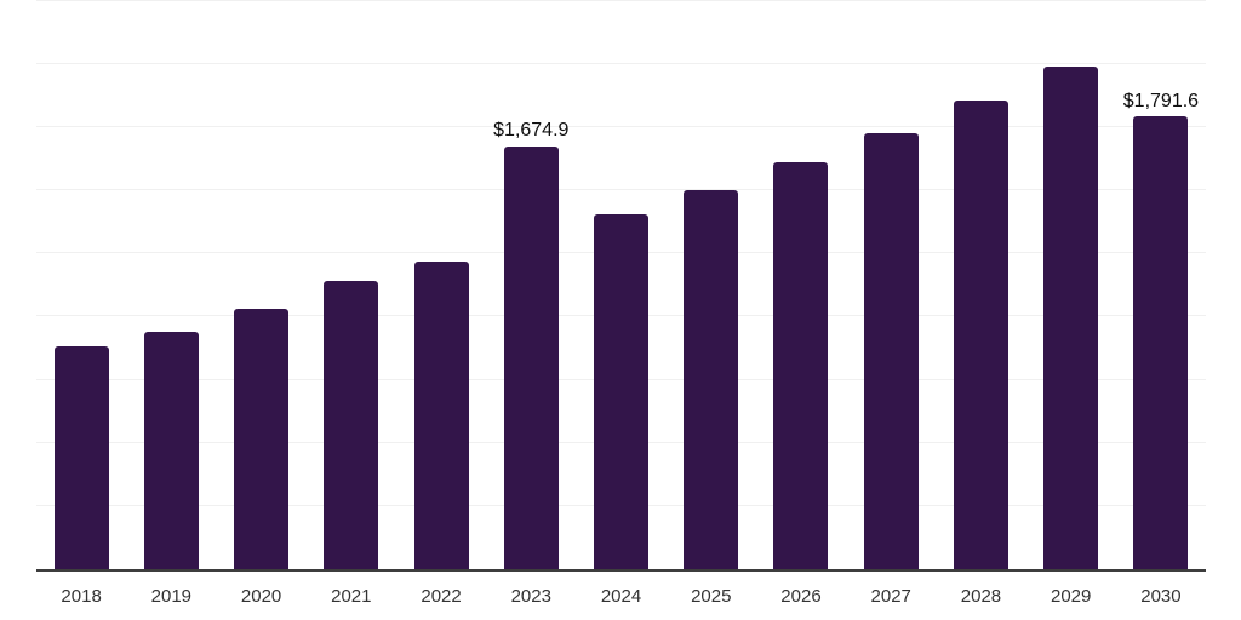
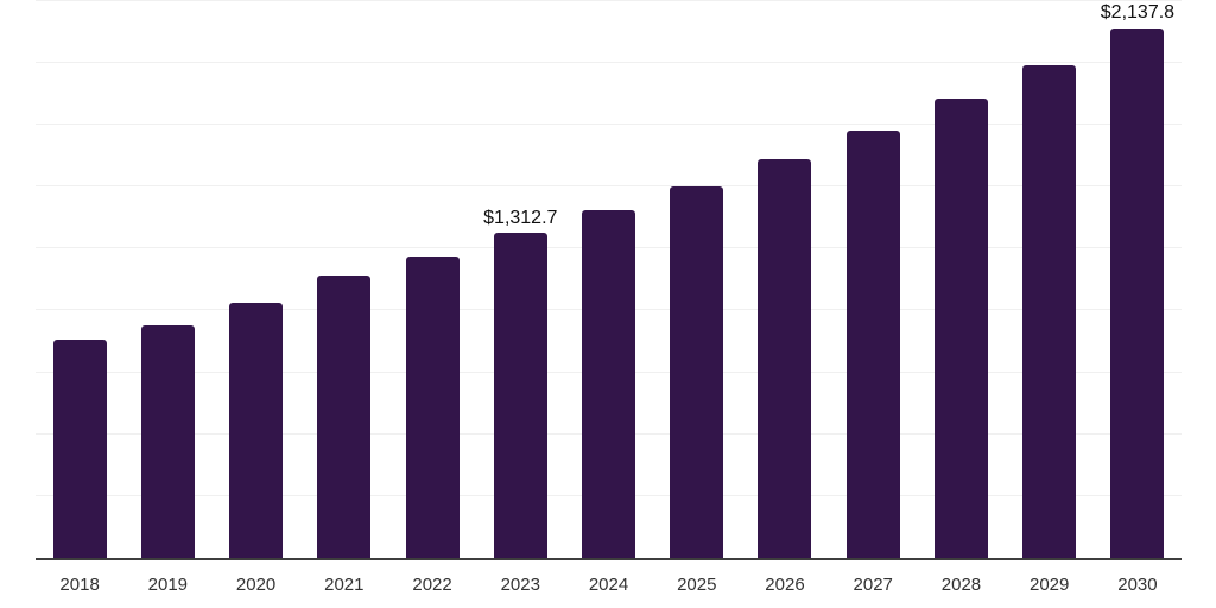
2023: $1,674.9 -> $1,312.7
2030: $1,791.6 -> $2,137.8
